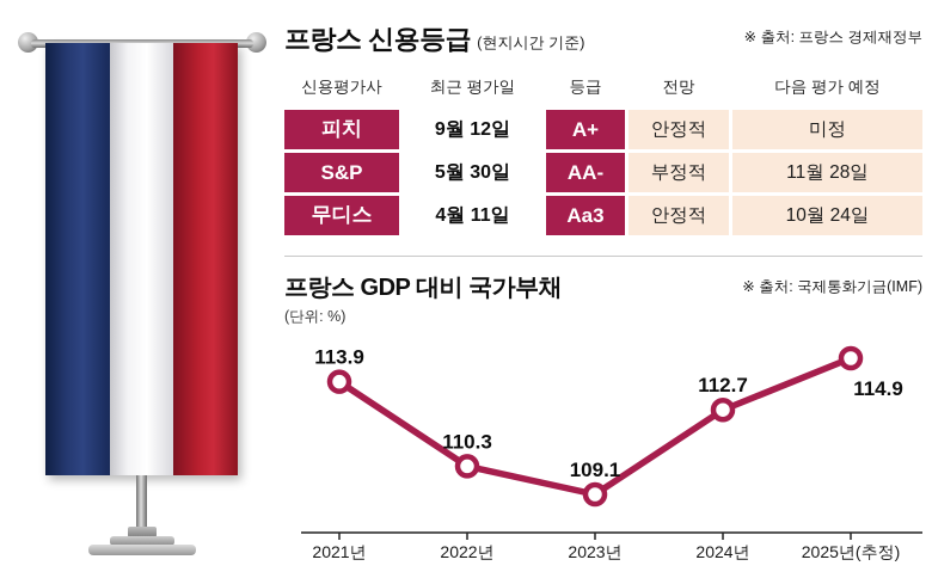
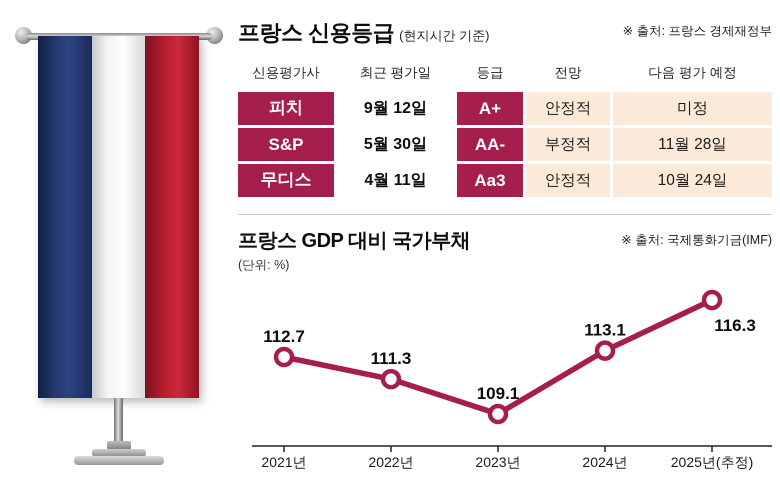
2021년: 113.9 -> 112.7
2022년: 110.3 -> 111.3
2024년: 112.7 -> 113.1
2025년(추정): 114.9 -> 116.3
